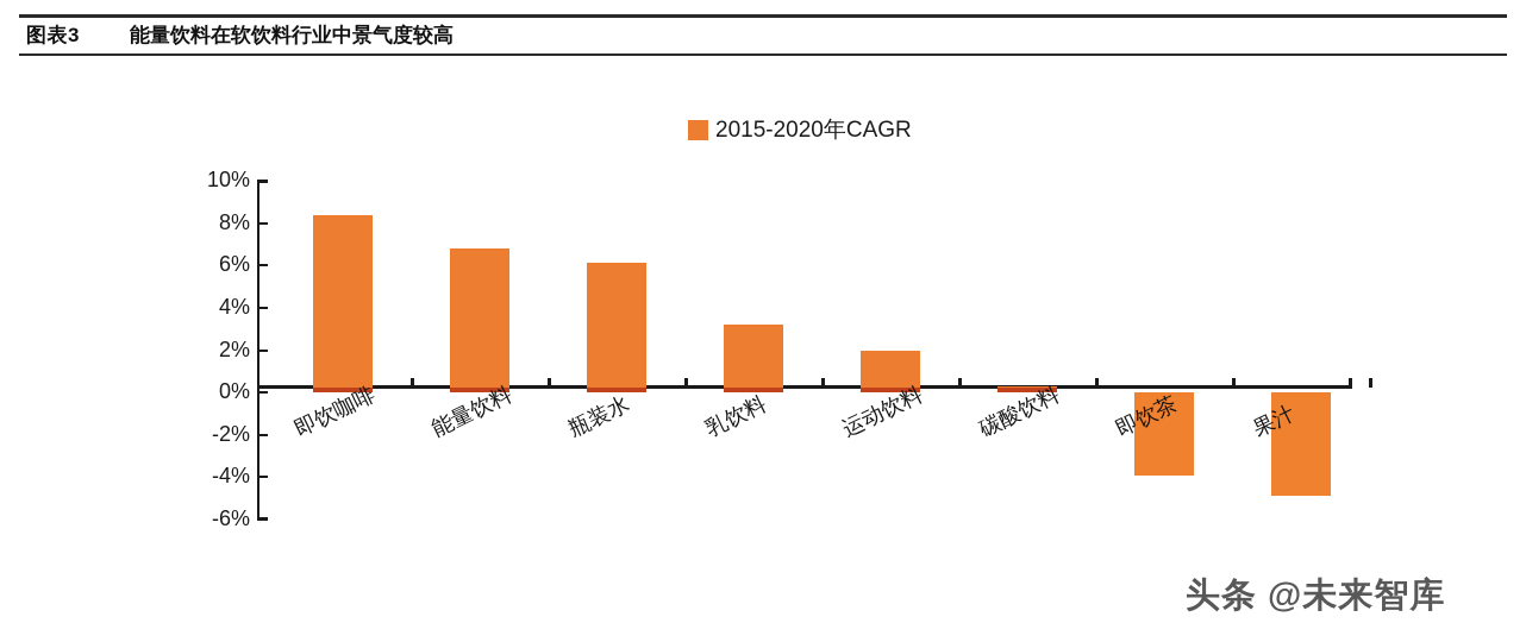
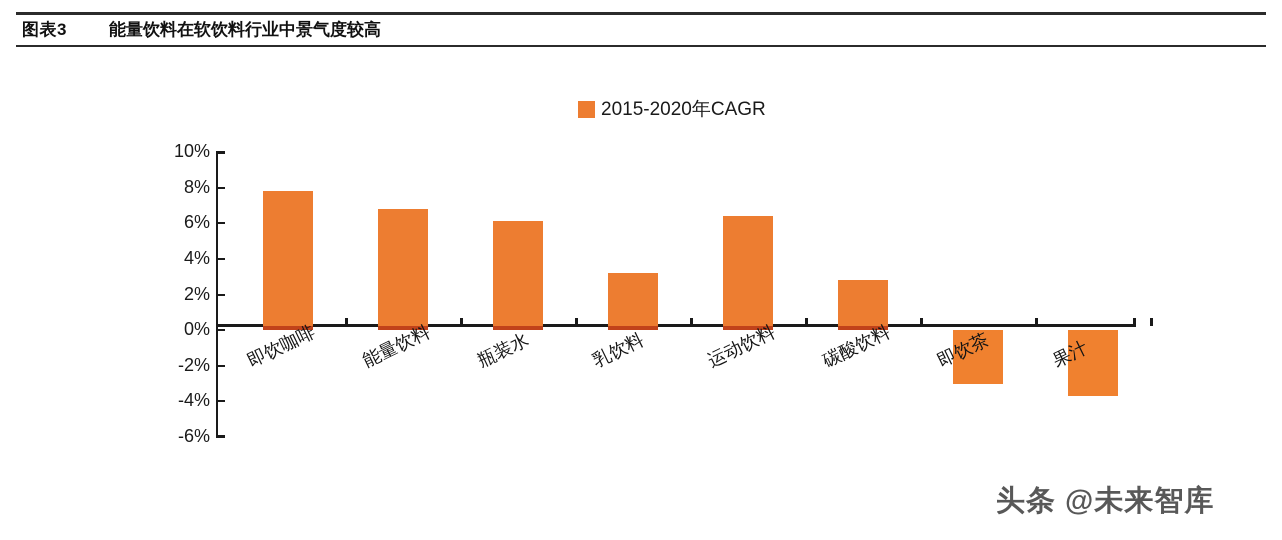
即饮咖啡: 8.4% -> 7.8%
运动饮料: 2.0% -> 6.4%
碳酸饮料: 0.3% -> 2.8%
即饮茶: -3.9% -> -3.0%
果汁: -4.9% -> -3.7%
